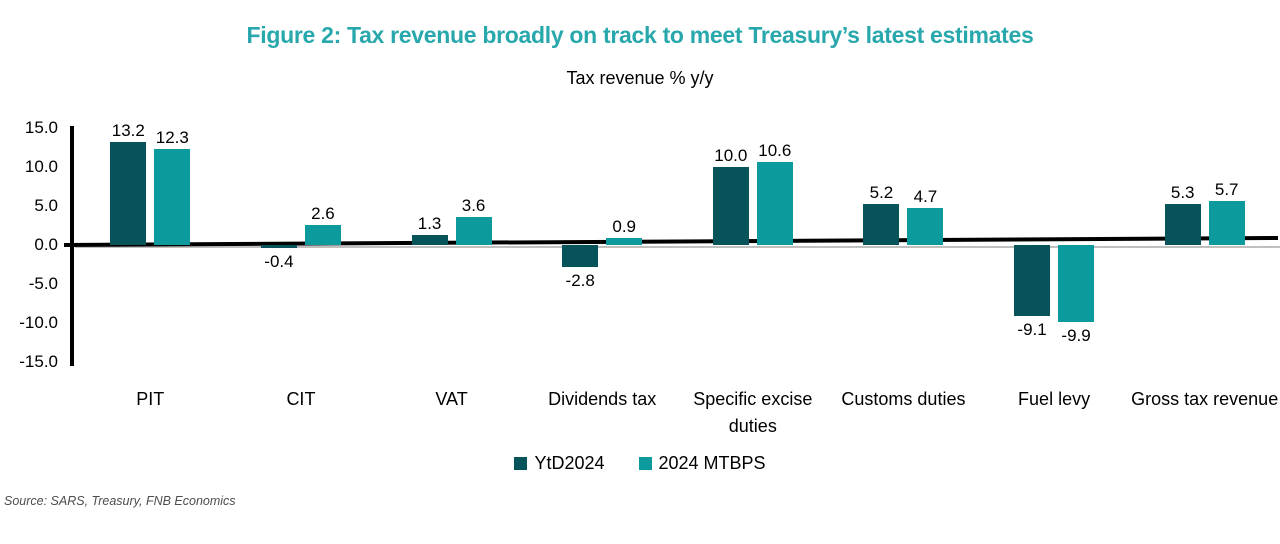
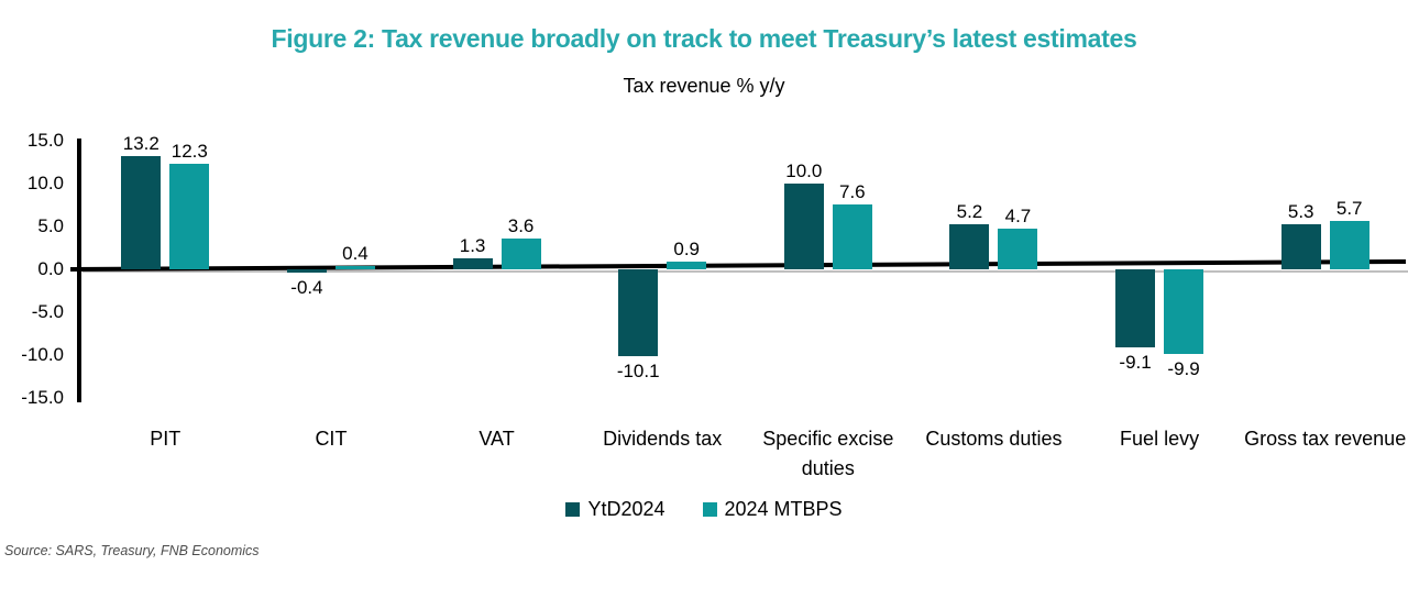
2024 MTBPS/CIT: 2.6 -> 0.4
YtD2024/Dividends tax: -2.8 -> -10.1
2024 MTBPS/Specific excise duties: 10.6 -> 7.6
